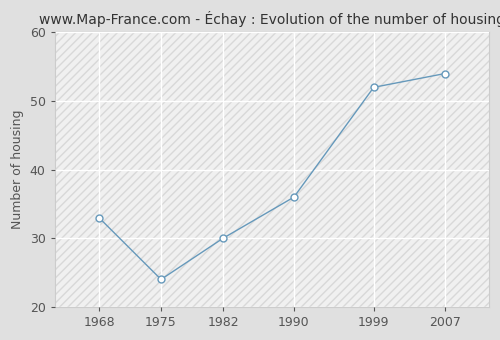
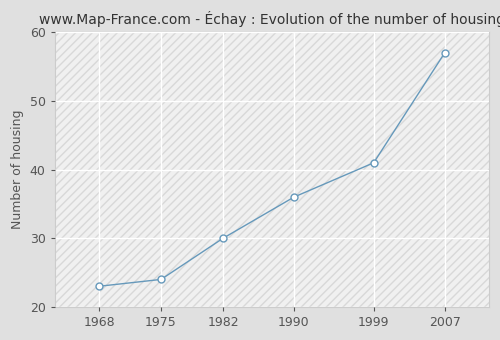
1968: 33 -> 23
1999: 52 -> 41
2007: 54 -> 57
